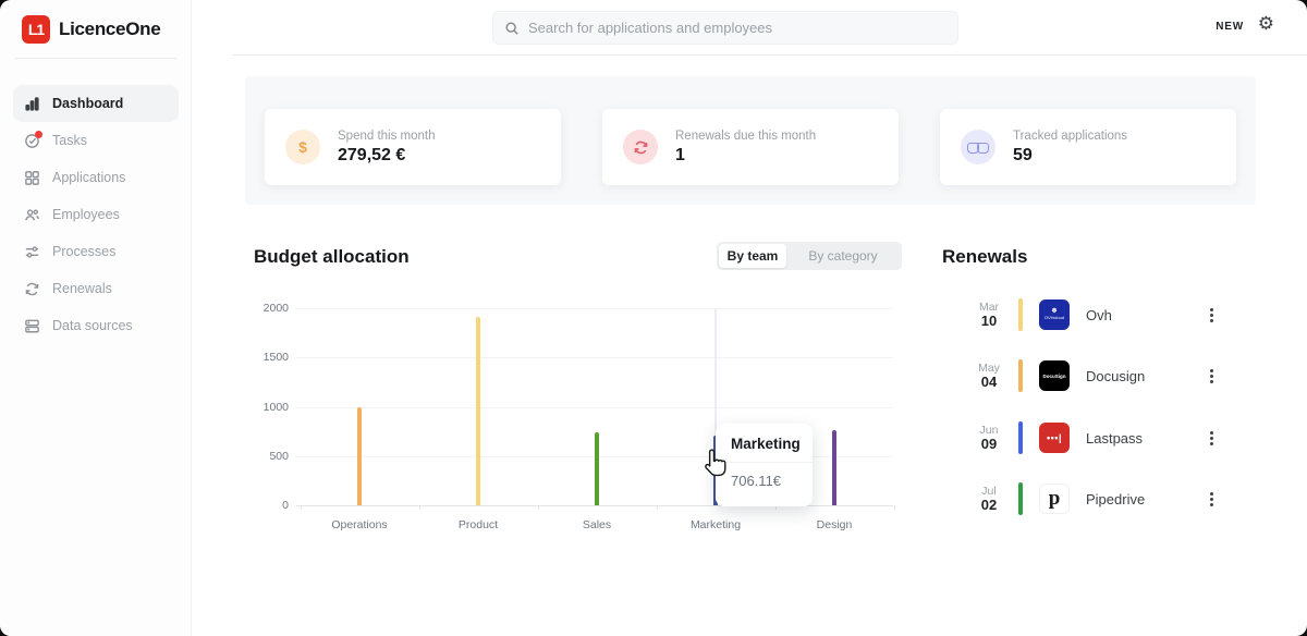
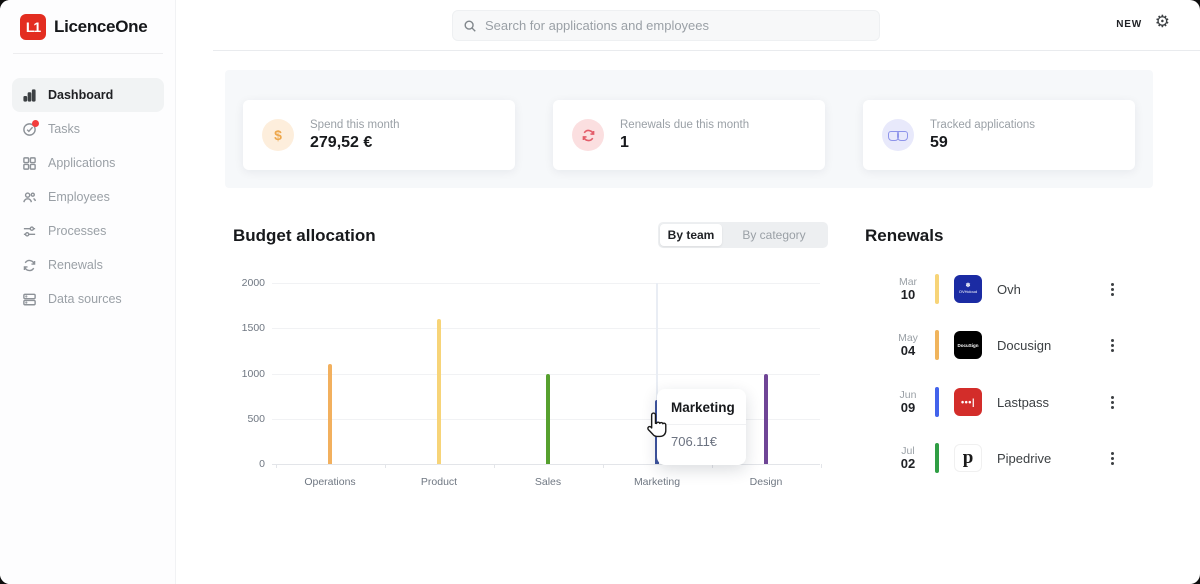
Operations: 1000 -> 1100
Product: 1900 -> 1600
Sales: 700 -> 1000
Design: 800 -> 1000
